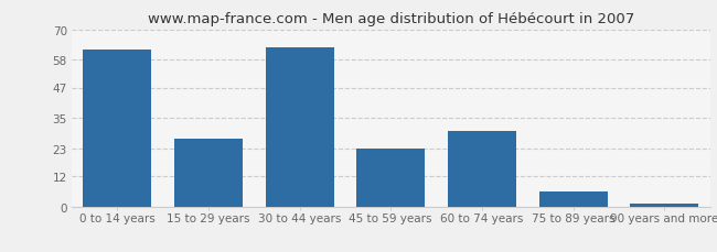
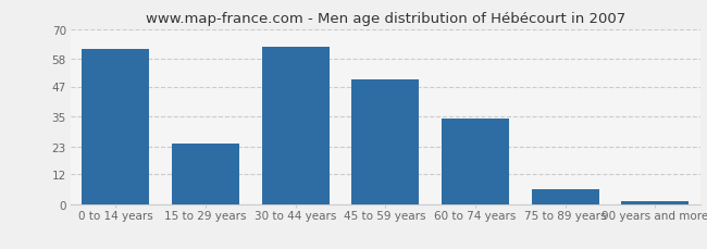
15 to 29 years: 27 -> 24
45 to 59 years: 23 -> 50
60 to 74 years: 30 -> 34
